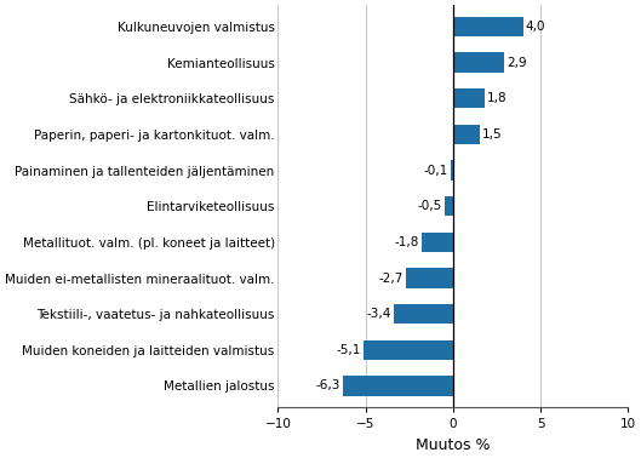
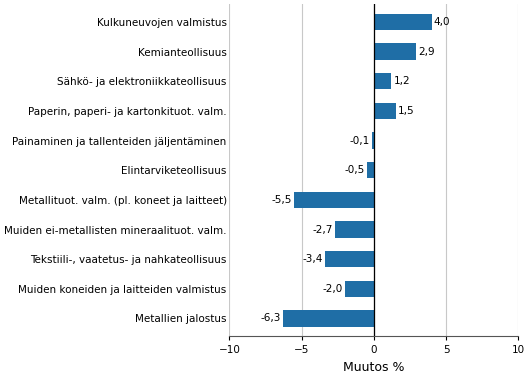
Sähkö- ja elektroniikkateollisuus: 1,8 -> 1,2
Metallituot. valm. (pl. koneet ja laitteet): -1,8 -> -5,5
Muiden koneiden ja laitteiden valmistus: -5,1 -> -2,0
